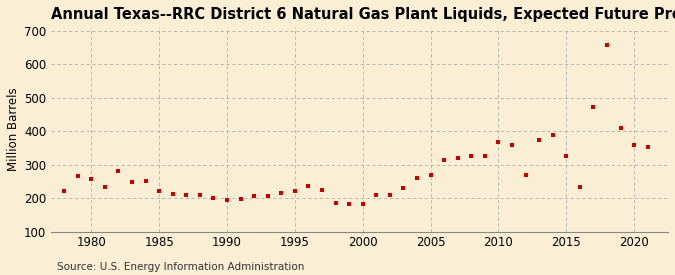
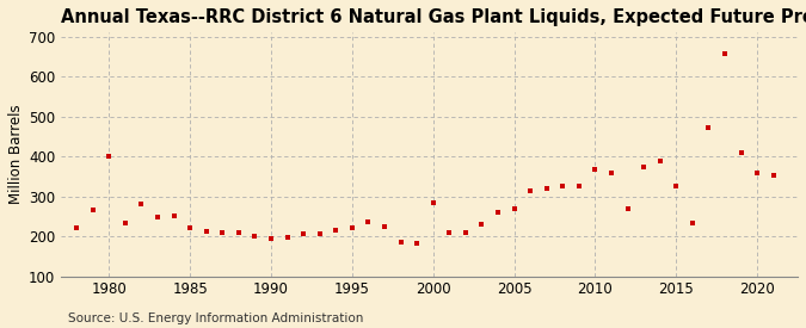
1980: 258 -> 400
2000: 183 -> 285
